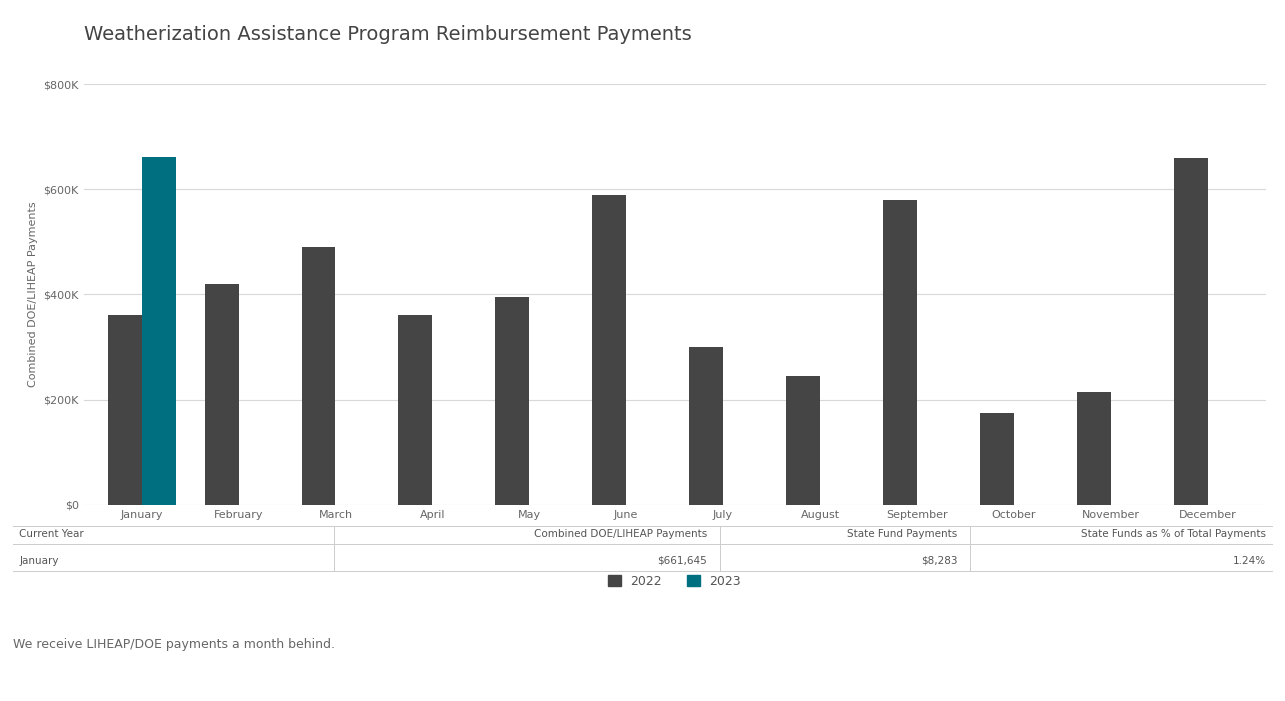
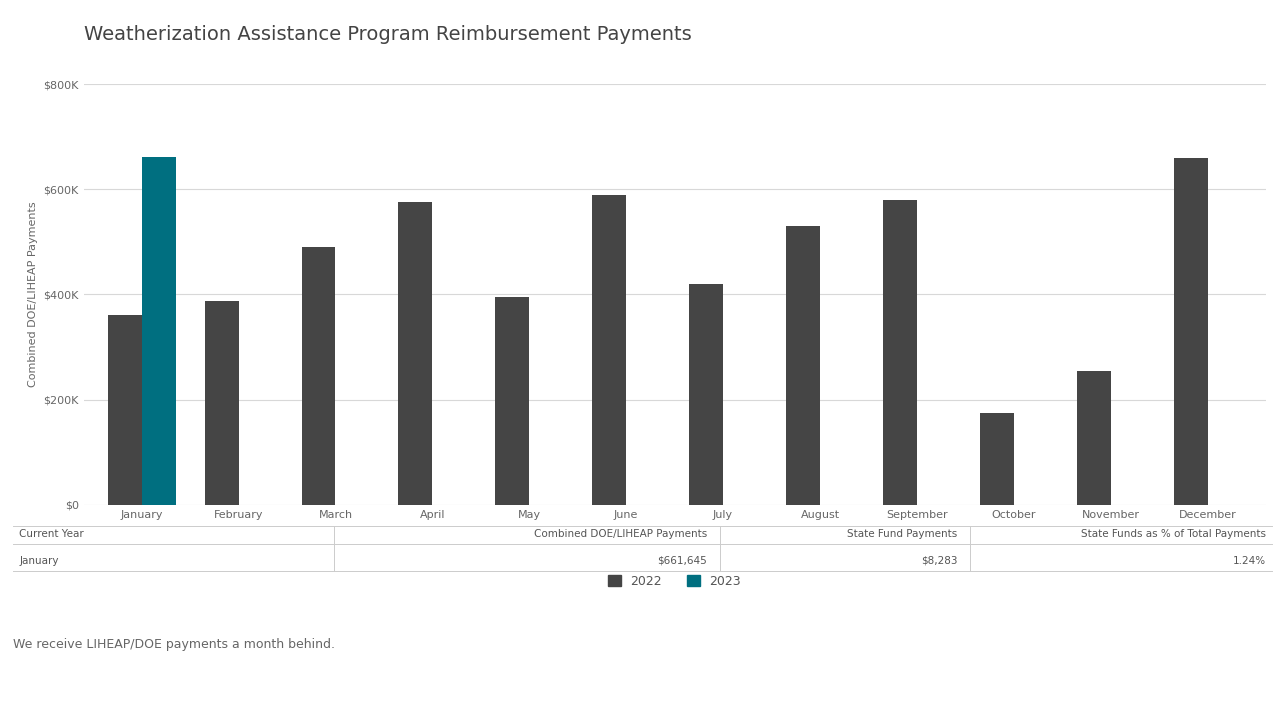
2022/February: $420K -> $388K
2022/April: $360K -> $576K
2022/July: $300K -> $420K
2022/August: $245K -> $530K
2022/November: $215K -> $254K
